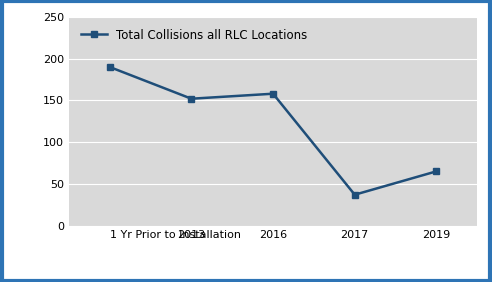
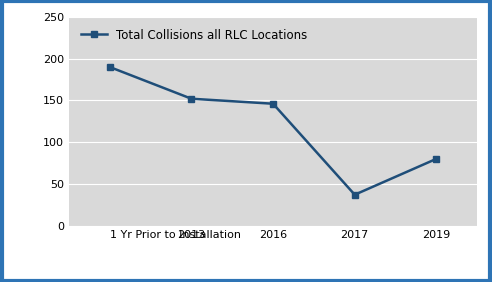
2016: 158 -> 146
2019: 65 -> 80
